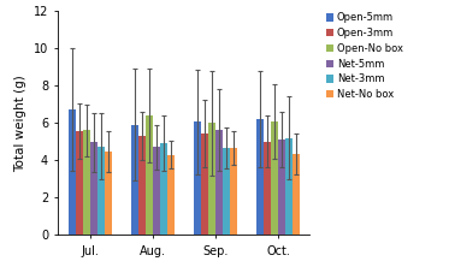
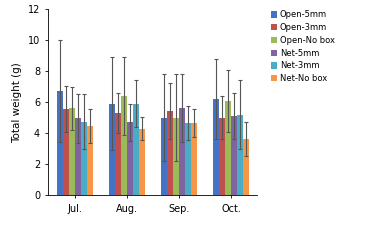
Net-3mm/Aug.: 4.9 -> 5.9
Open-5mm/Sep.: 6.0 -> 5.0
Open-No box/Sep.: 6.0 -> 5.0
Net-No box/Oct.: 4.3 -> 3.6
